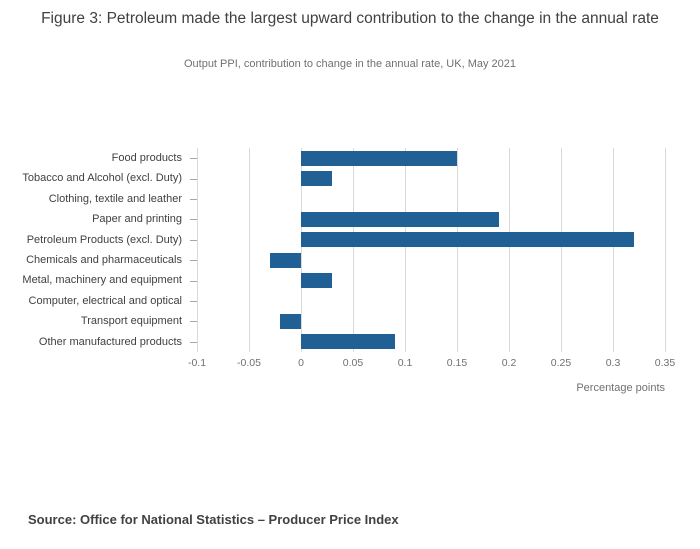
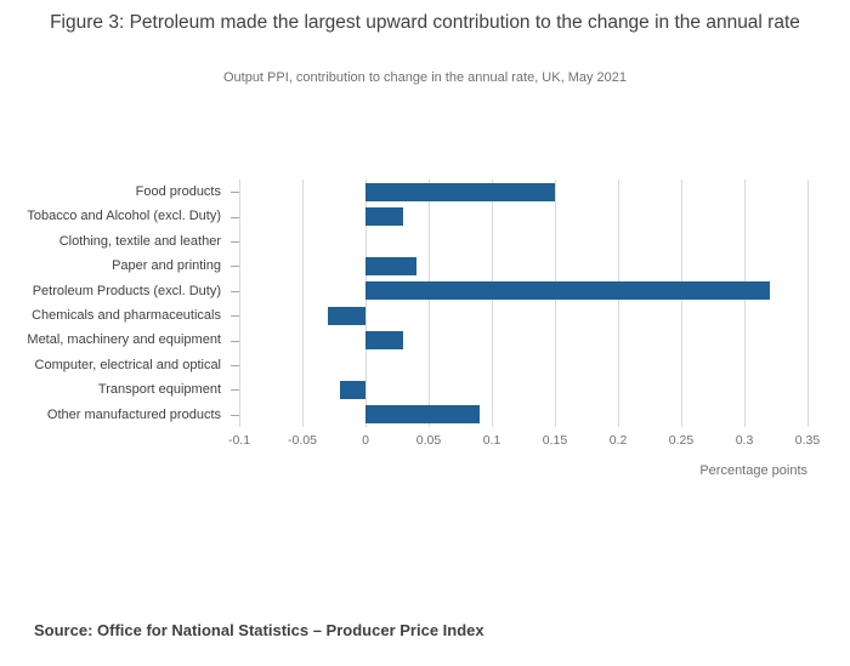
Paper and printing: 0.19 -> 0.04
